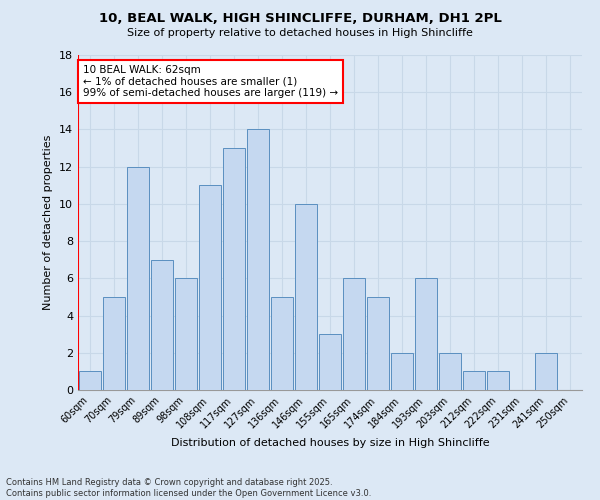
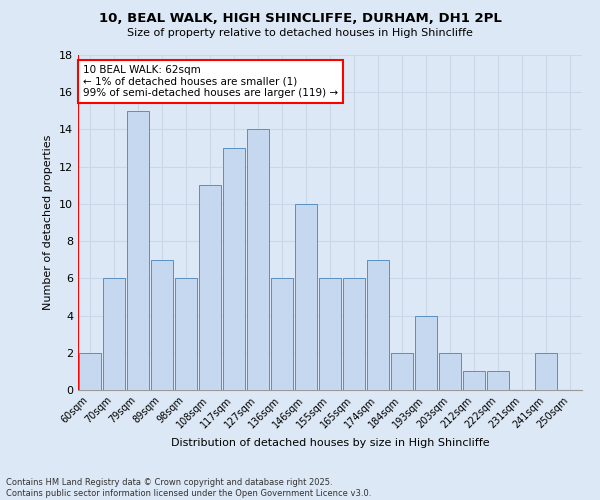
60sqm: 1 -> 2
70sqm: 5 -> 6
79sqm: 12 -> 15
136sqm: 5 -> 6
155sqm: 3 -> 6
174sqm: 5 -> 7
193sqm: 6 -> 4
